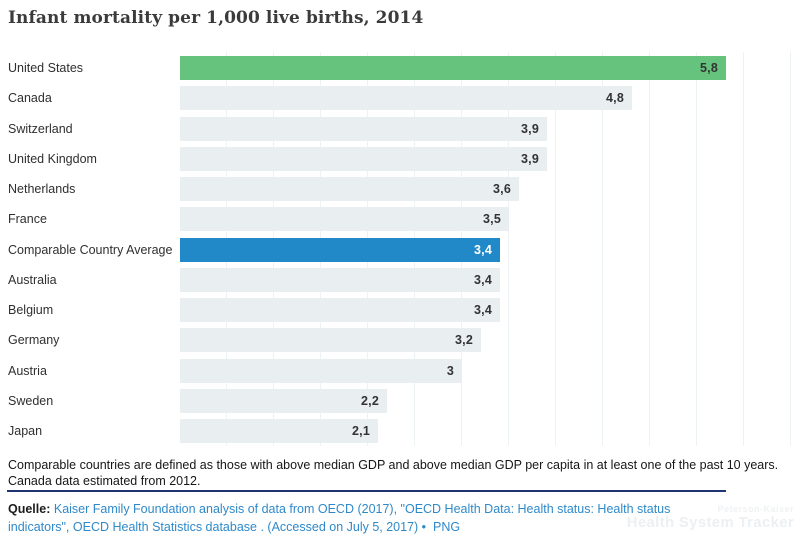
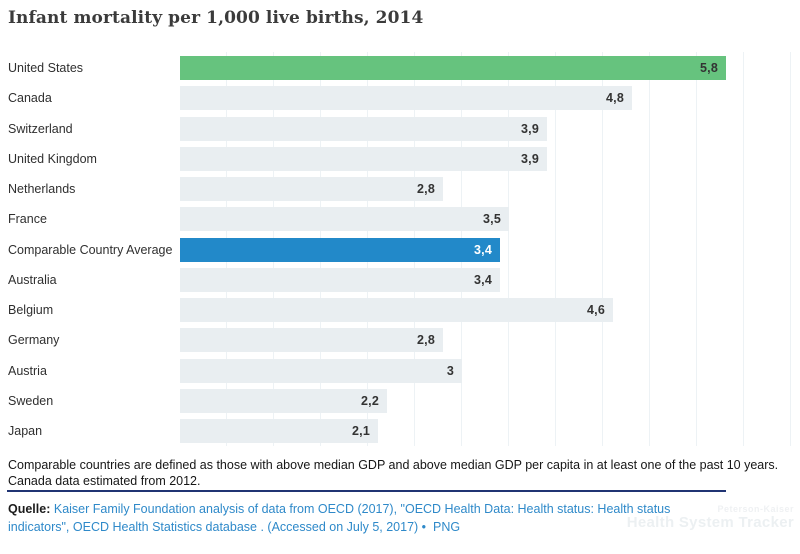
Netherlands: 3,6 -> 2,8
Belgium: 3,4 -> 4,6
Germany: 3,2 -> 2,8
